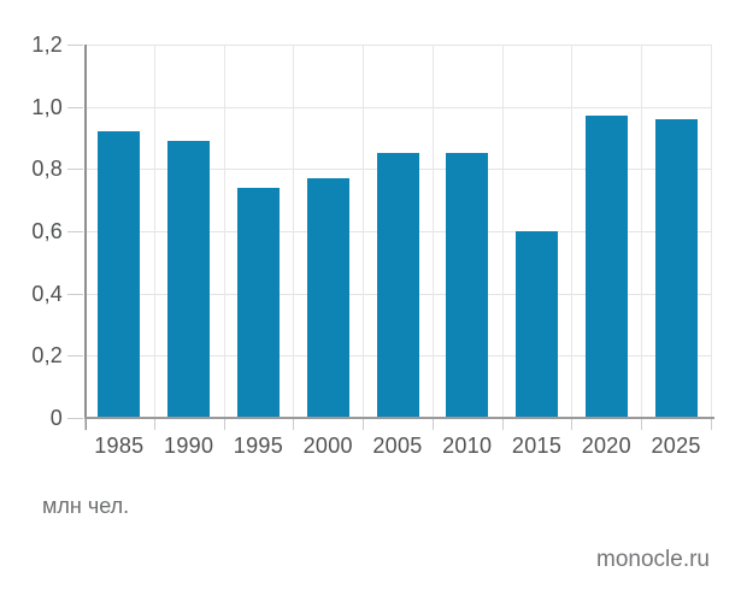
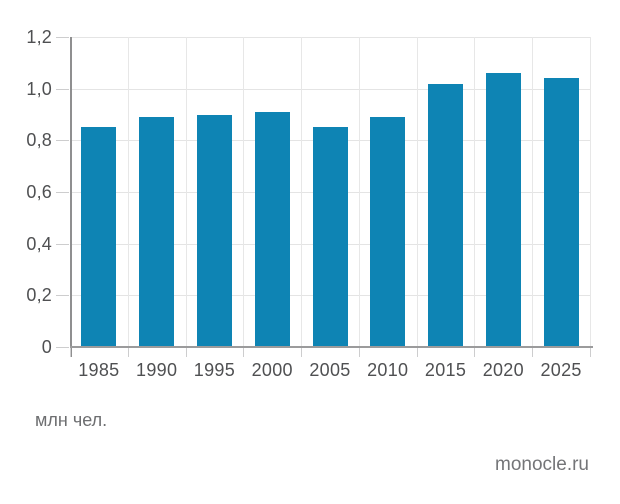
1985: 0,92 -> 0,85
1995: 0,74 -> 0,90
2000: 0,77 -> 0,91
2010: 0,85 -> 0,89
2015: 0,60 -> 1,02
2020: 0,97 -> 1,06
2025: 0,96 -> 1,04
